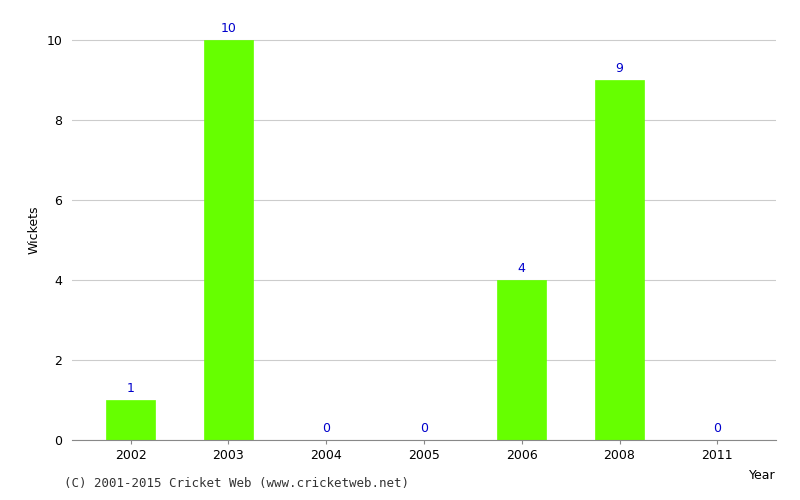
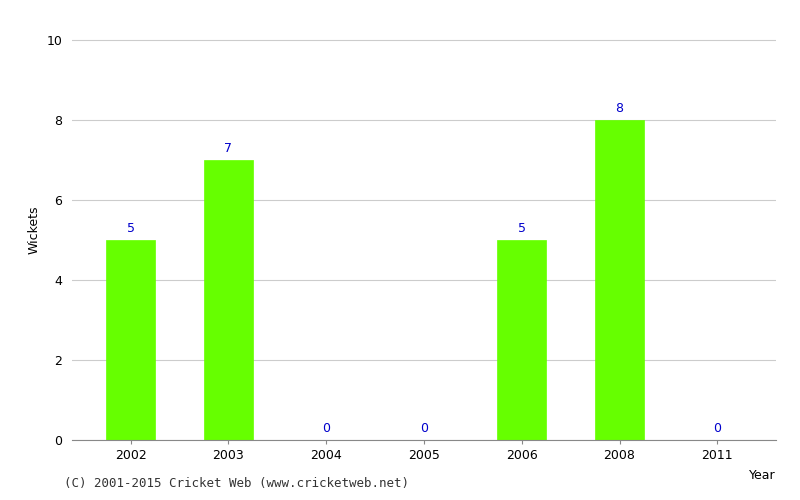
2002: 1 -> 5
2003: 10 -> 7
2006: 4 -> 5
2008: 9 -> 8
